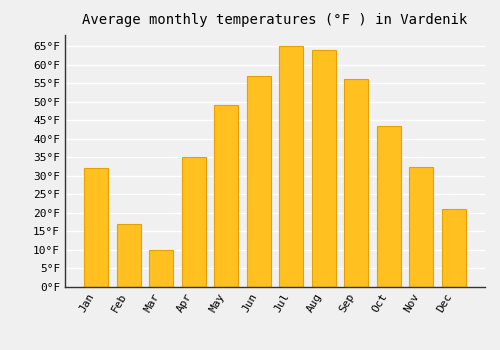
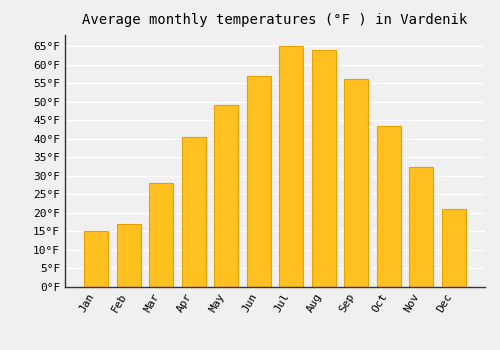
Jan: 32.0°F -> 15.0°F
Mar: 10.0°F -> 28.0°F
Apr: 35.0°F -> 40.5°F
